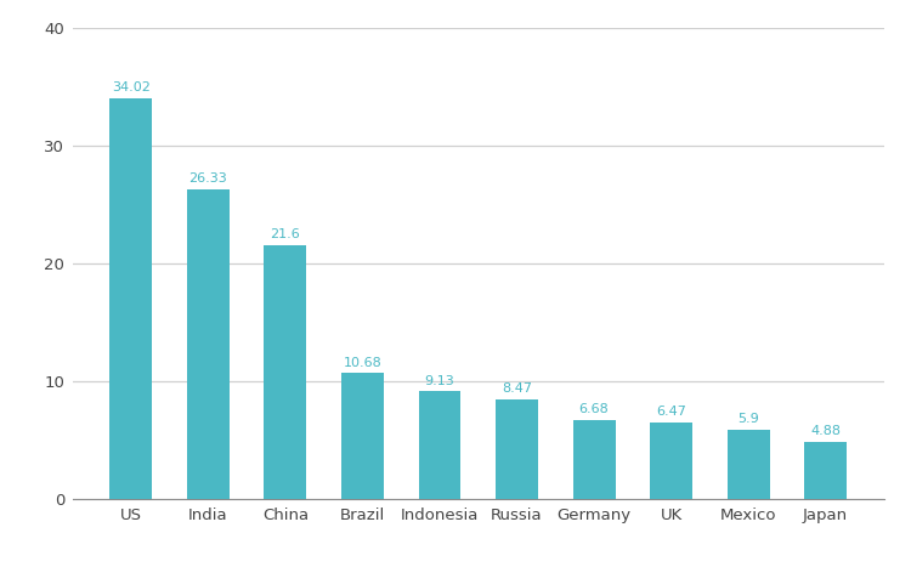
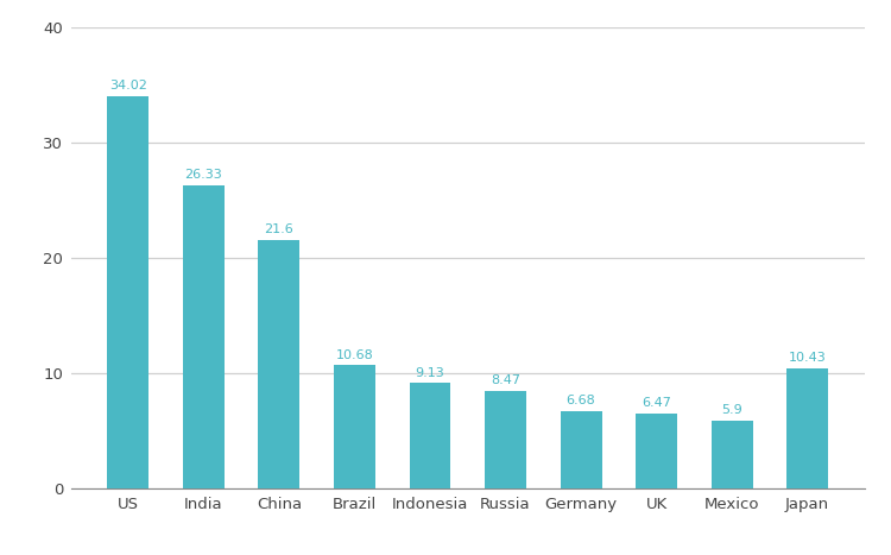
Japan: 4.88 -> 10.43
